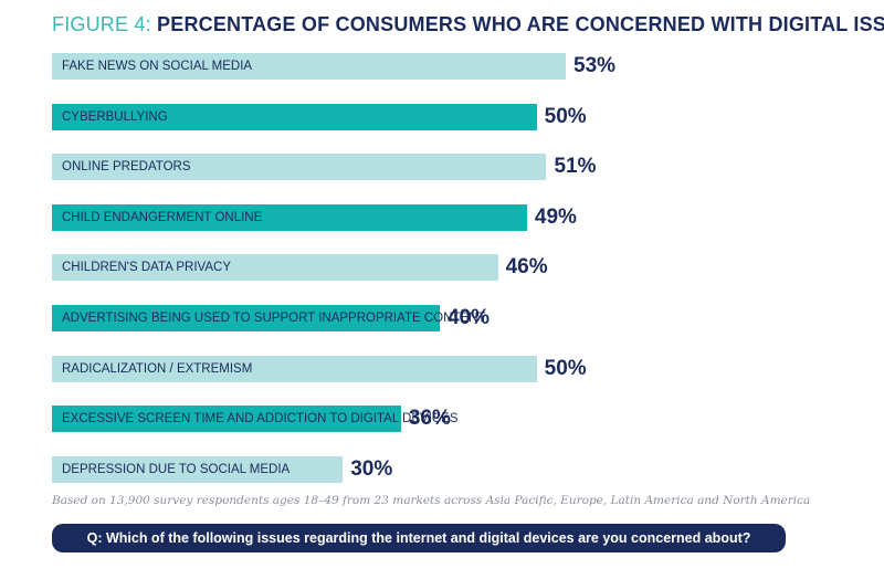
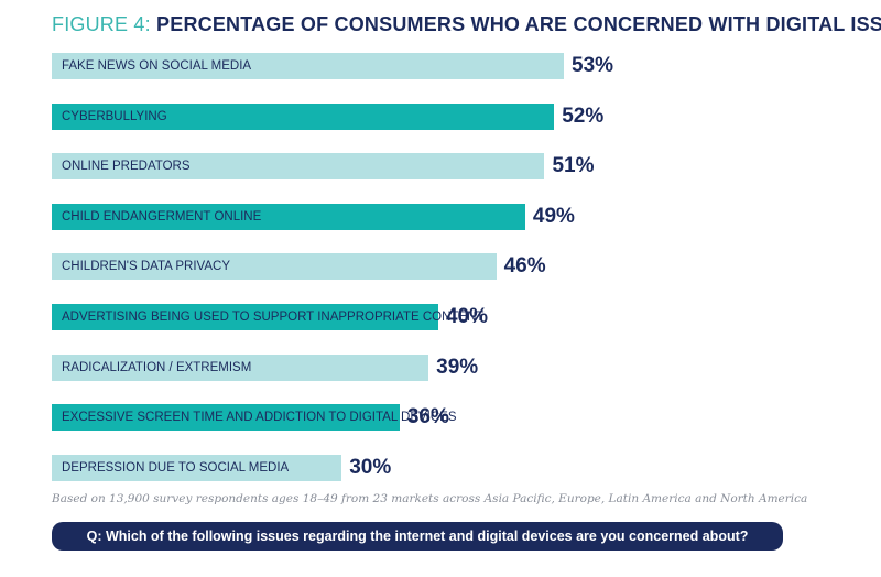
CYBERBULLYING: 50% -> 52%
RADICALIZATION / EXTREMISM: 50% -> 39%
